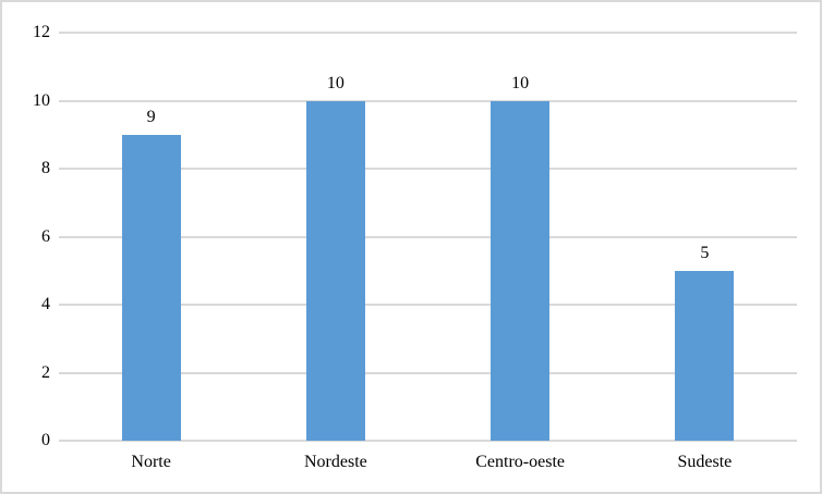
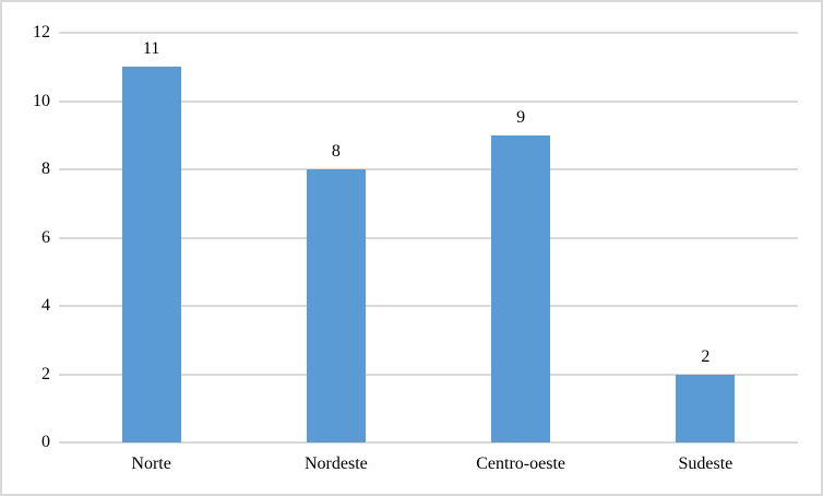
Norte: 9 -> 11
Nordeste: 10 -> 8
Centro-oeste: 10 -> 9
Sudeste: 5 -> 2
